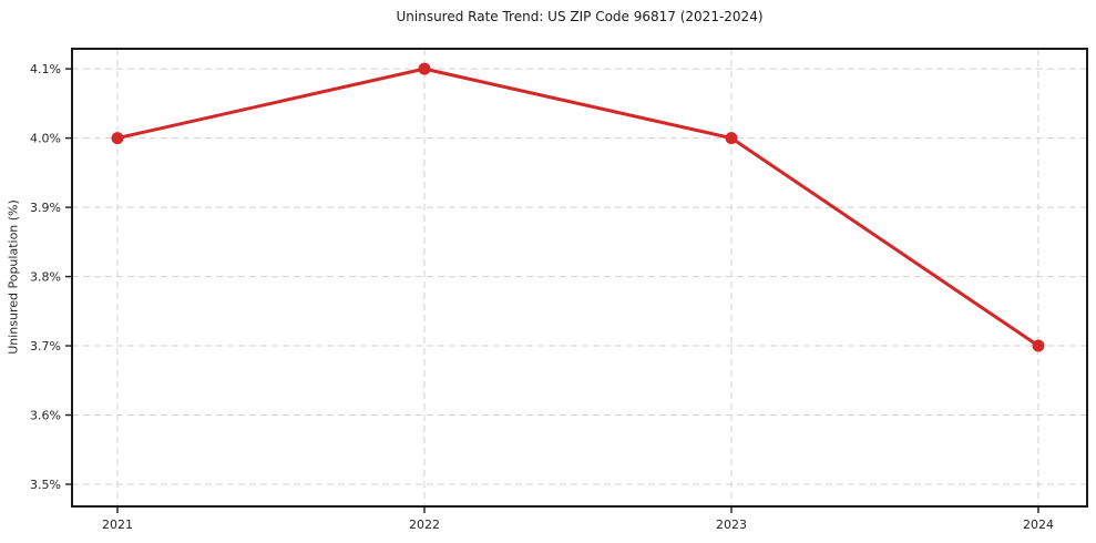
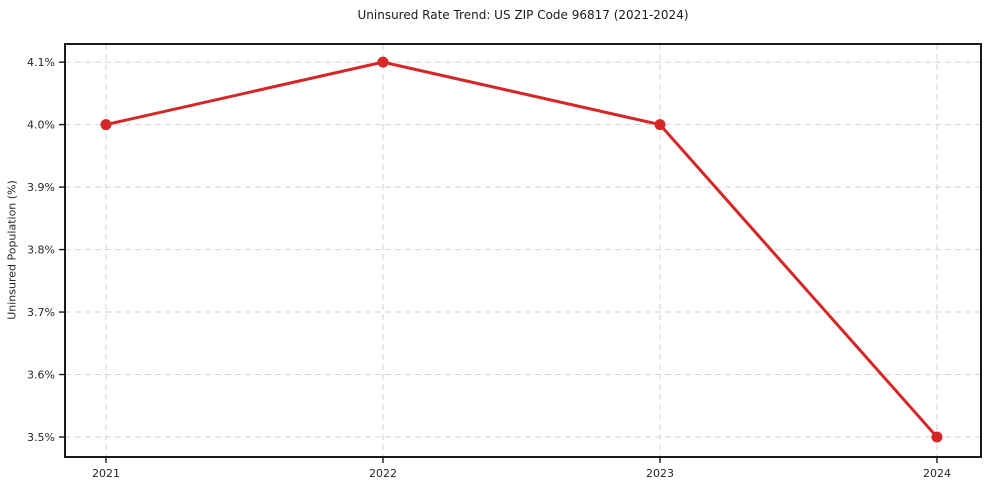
2024: 3.7% -> 3.5%
